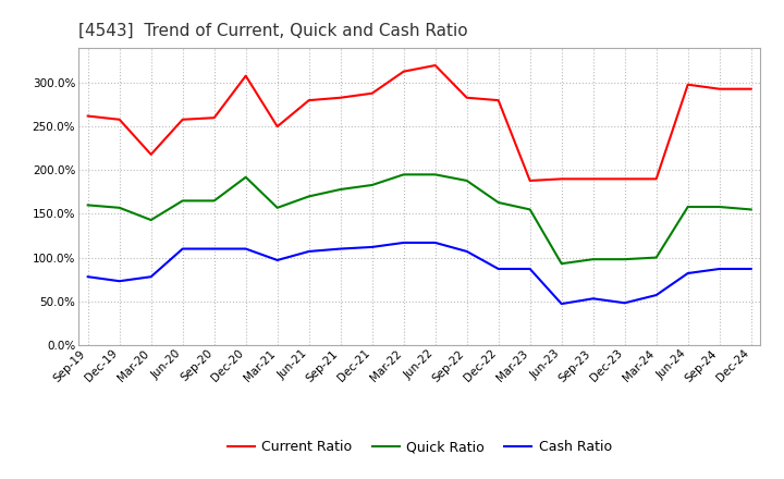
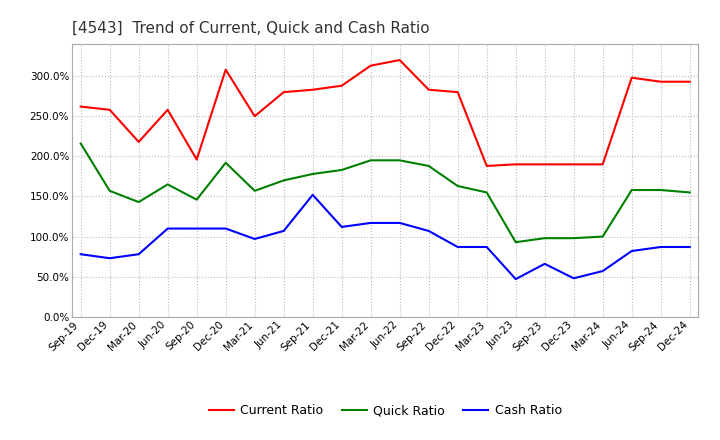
Quick Ratio/Sep-19: 160% -> 216%
Current Ratio/Sep-20: 260% -> 196%
Quick Ratio/Sep-20: 165% -> 146%
Cash Ratio/Sep-21: 110% -> 152%
Cash Ratio/Sep-23: 53% -> 66%
